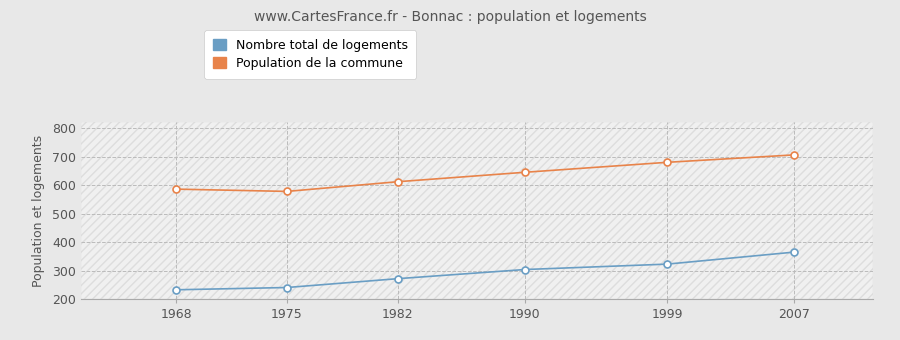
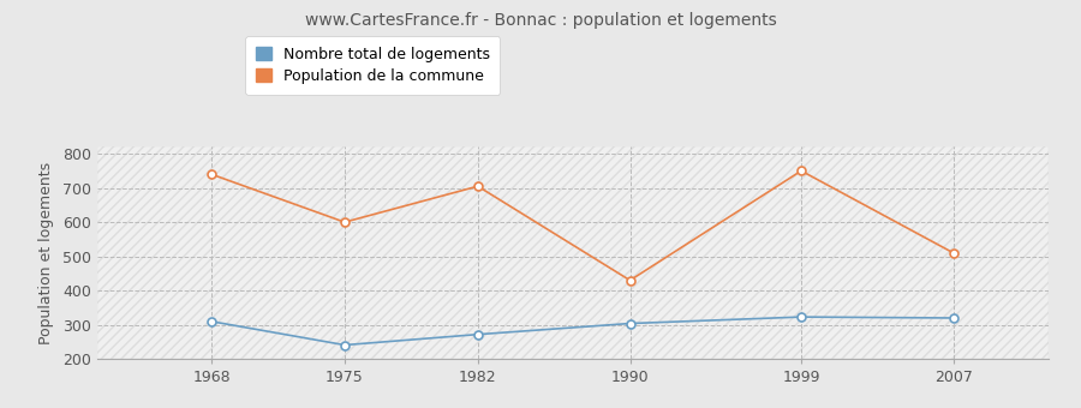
Nombre total de logements/1968: 233 -> 310
Population de la commune/1968: 586 -> 740
Population de la commune/1975: 578 -> 600
Population de la commune/1982: 612 -> 705
Population de la commune/1990: 645 -> 430
Population de la commune/1999: 680 -> 750
Nombre total de logements/2007: 365 -> 320
Population de la commune/2007: 706 -> 510
